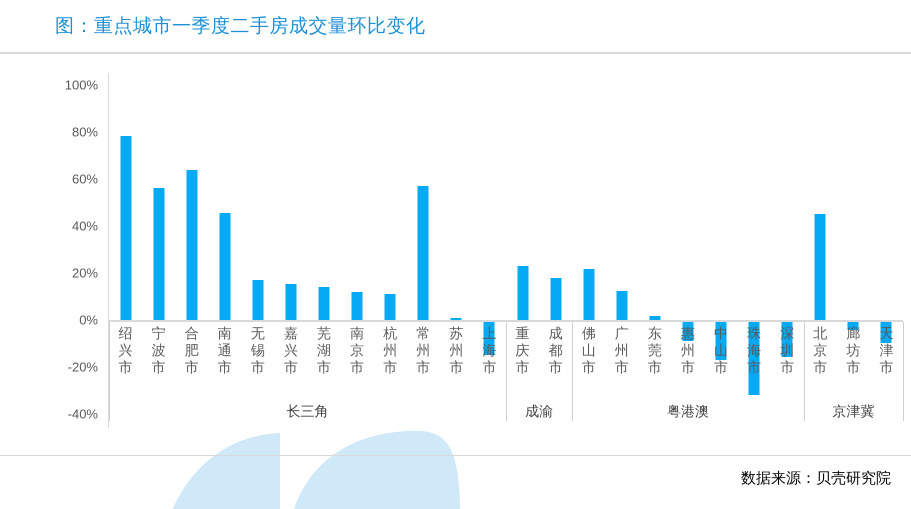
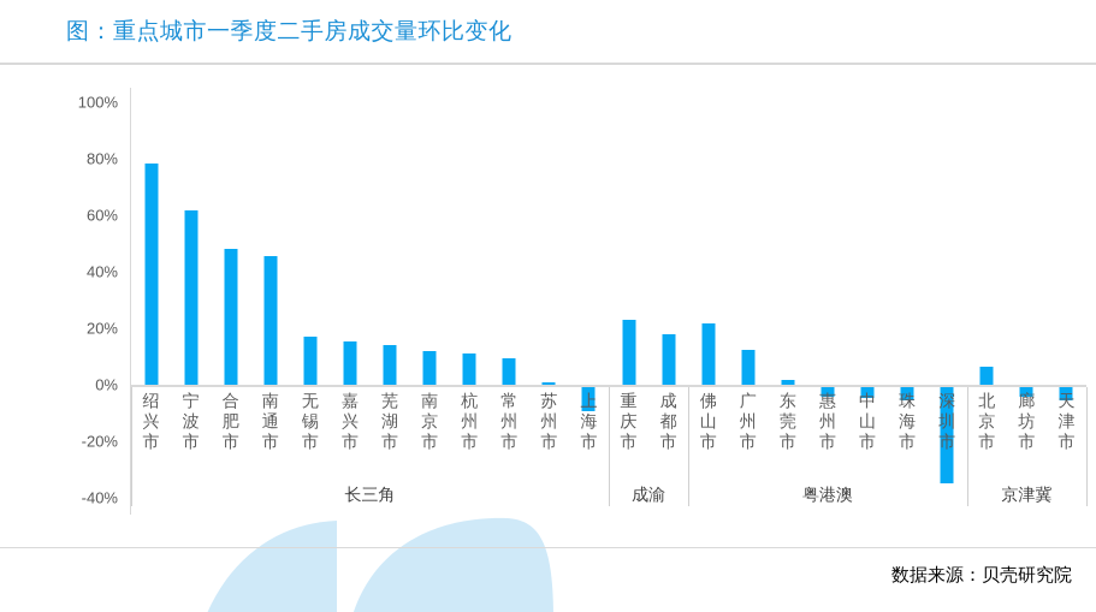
宁波市: 56% -> 62%
合肥市: 64% -> 48%
常州市: 57% -> 10%
上海市: -14% -> -8%
惠州市: -8% -> -4%
中山市: -16% -> -4%
珠海市: -31% -> -4%
深圳市: -15% -> -34%
北京市: 45% -> 6%
天津市: -9% -> -4%
